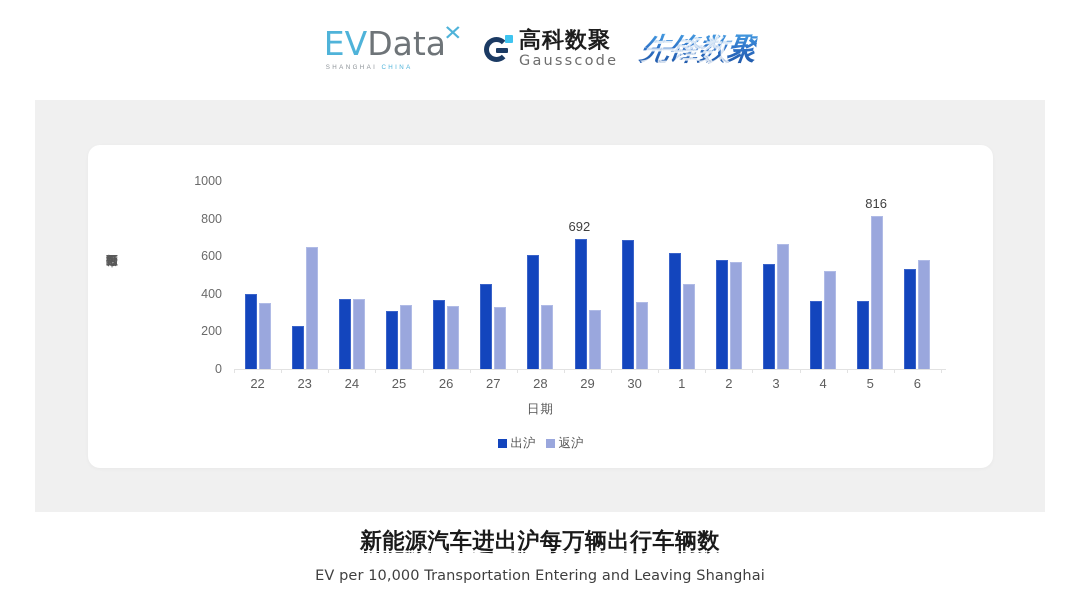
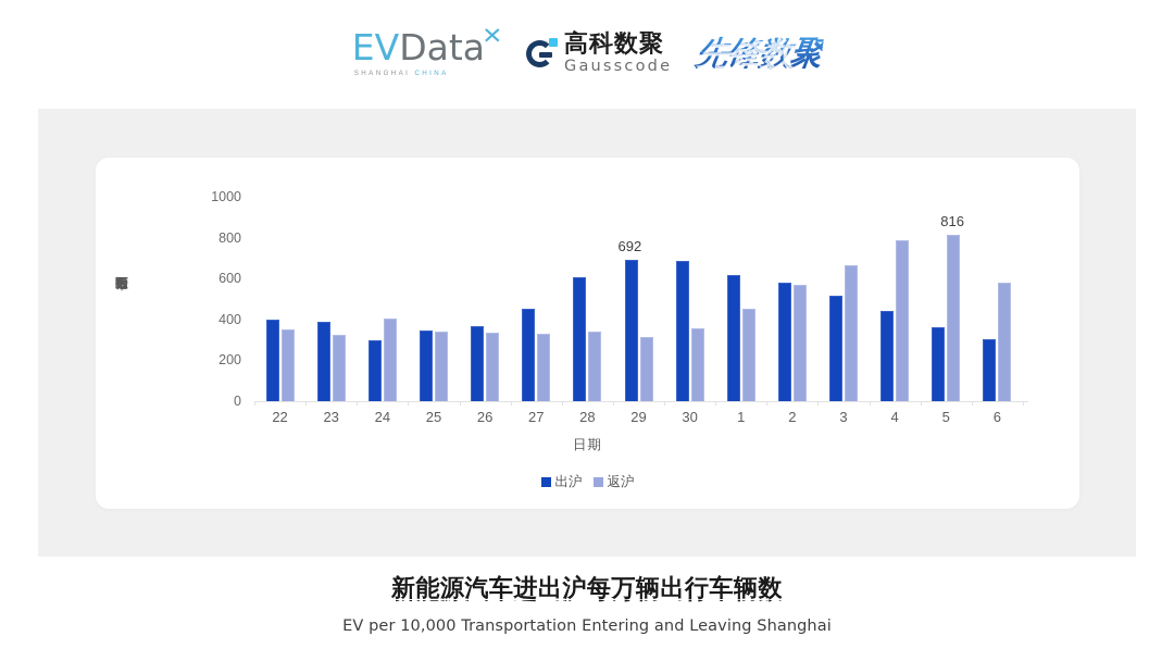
出沪/23: 230 -> 390
返沪/23: 650 -> 330
出沪/24: 370 -> 300
返沪/24: 370 -> 400
出沪/25: 310 -> 350
出沪/3: 560 -> 520
出沪/4: 360 -> 440
返沪/4: 520 -> 780
出沪/6: 530 -> 300
